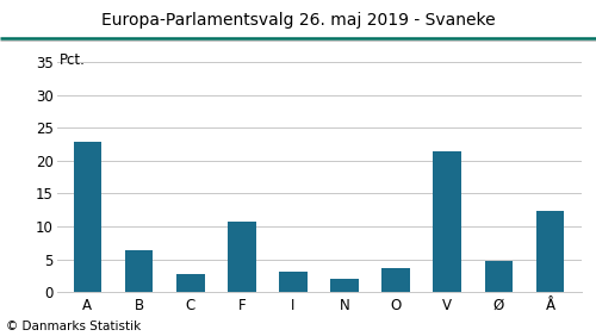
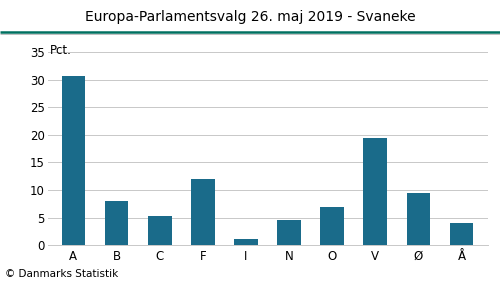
A: 22.8 -> 30.7
B: 6.4 -> 8.0
C: 2.8 -> 5.4
F: 10.8 -> 12.0
I: 3.2 -> 1.2
N: 2.0 -> 4.5
O: 3.6 -> 7.0
V: 21.4 -> 19.4
Ø: 4.8 -> 9.4
Å: 12.4 -> 4.0
